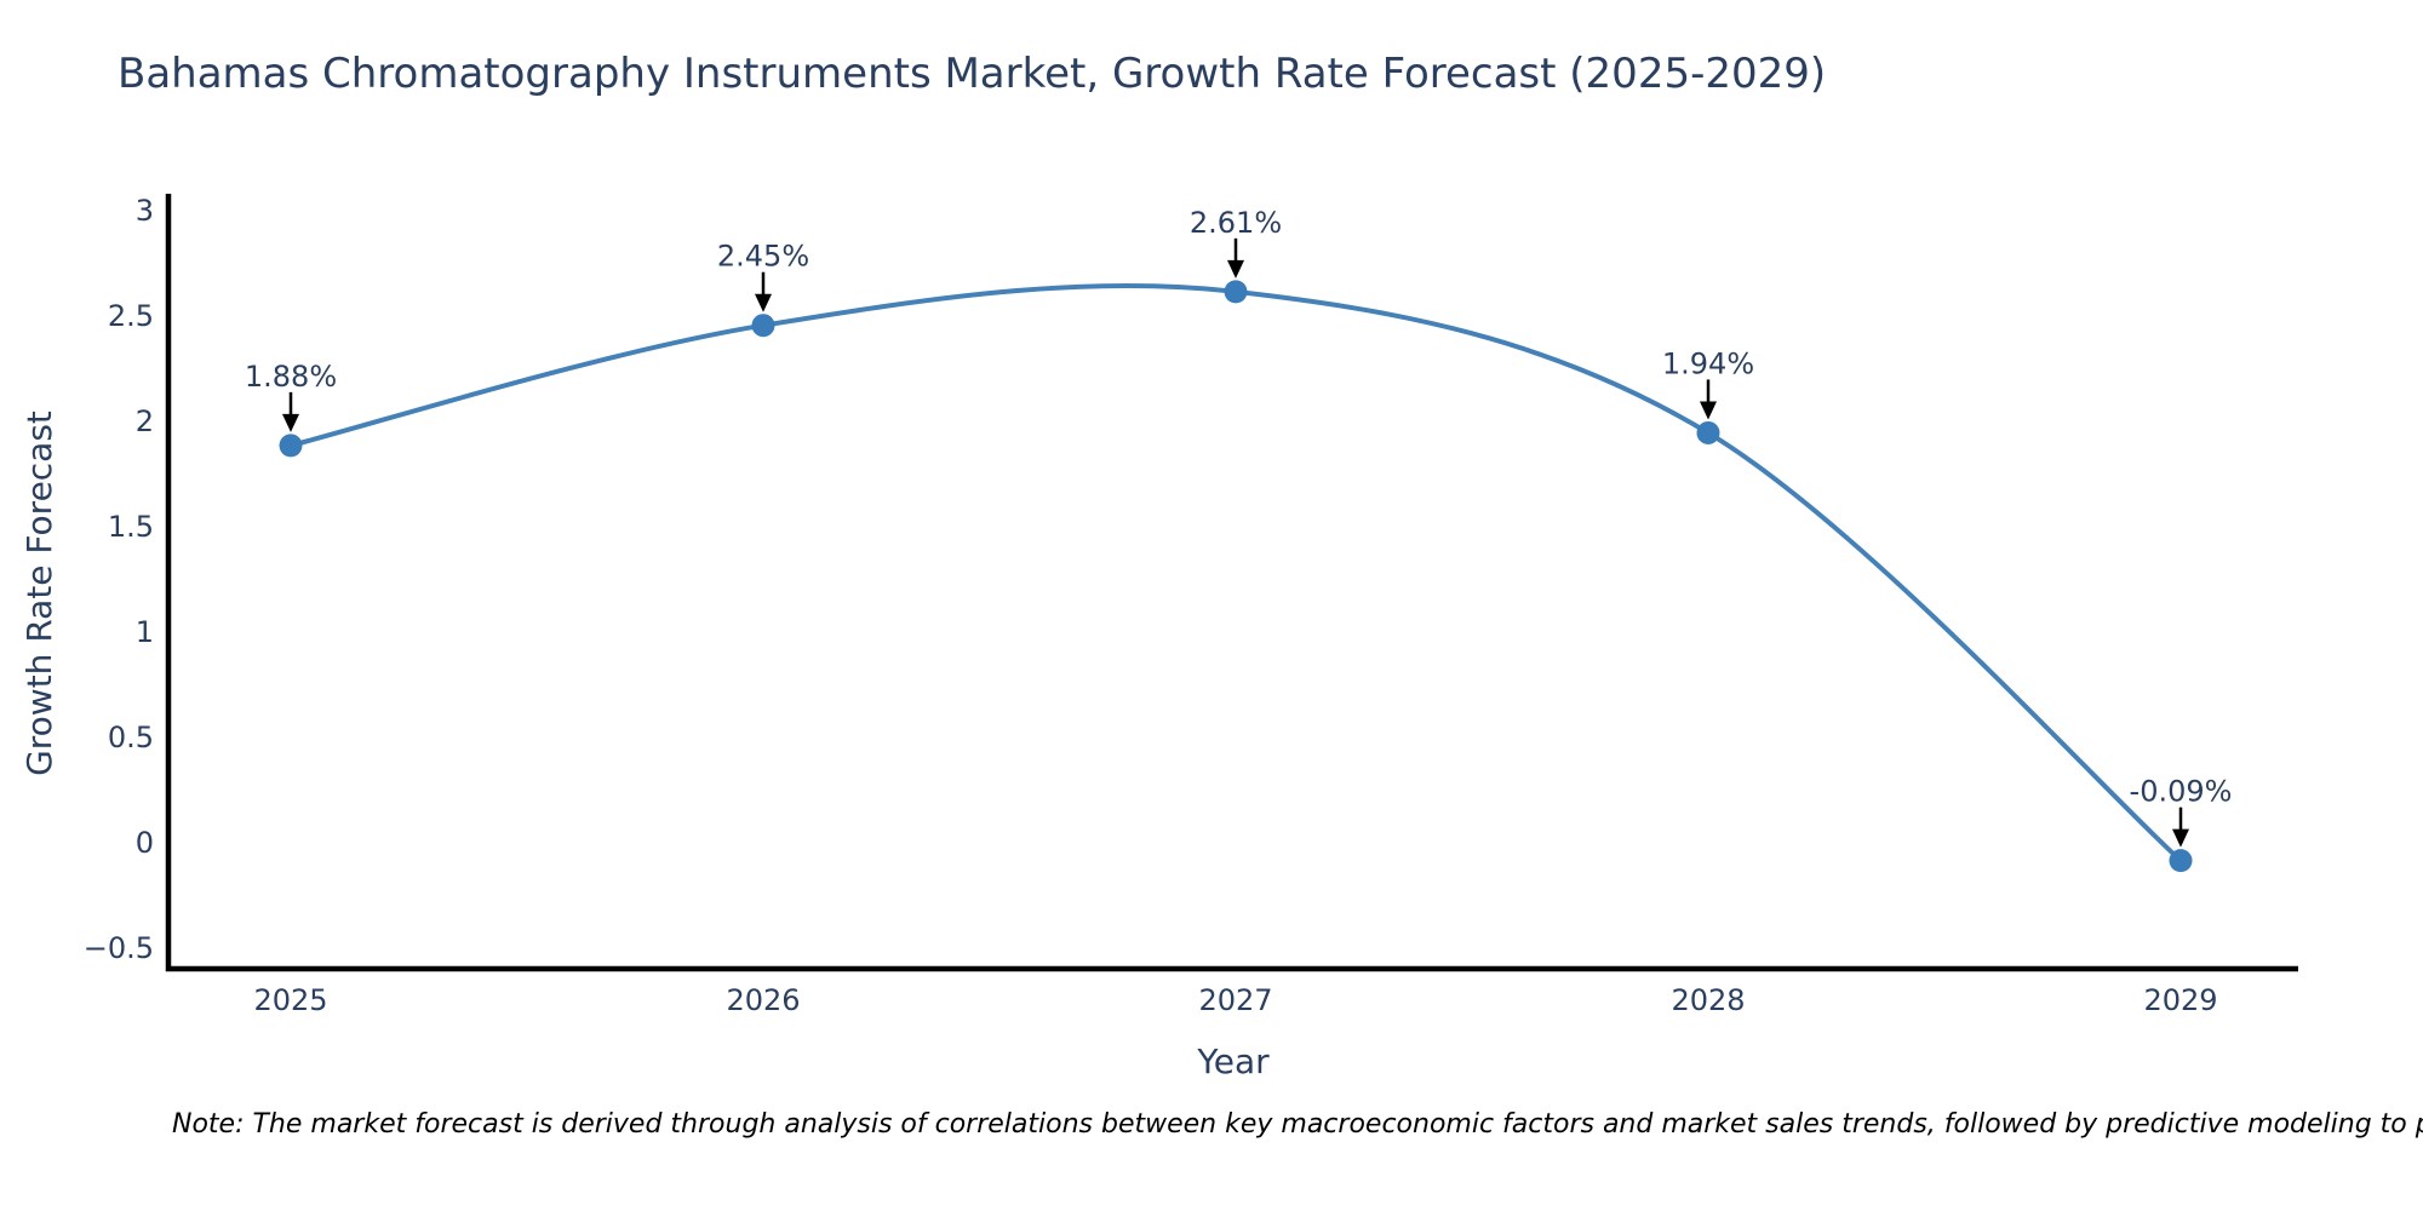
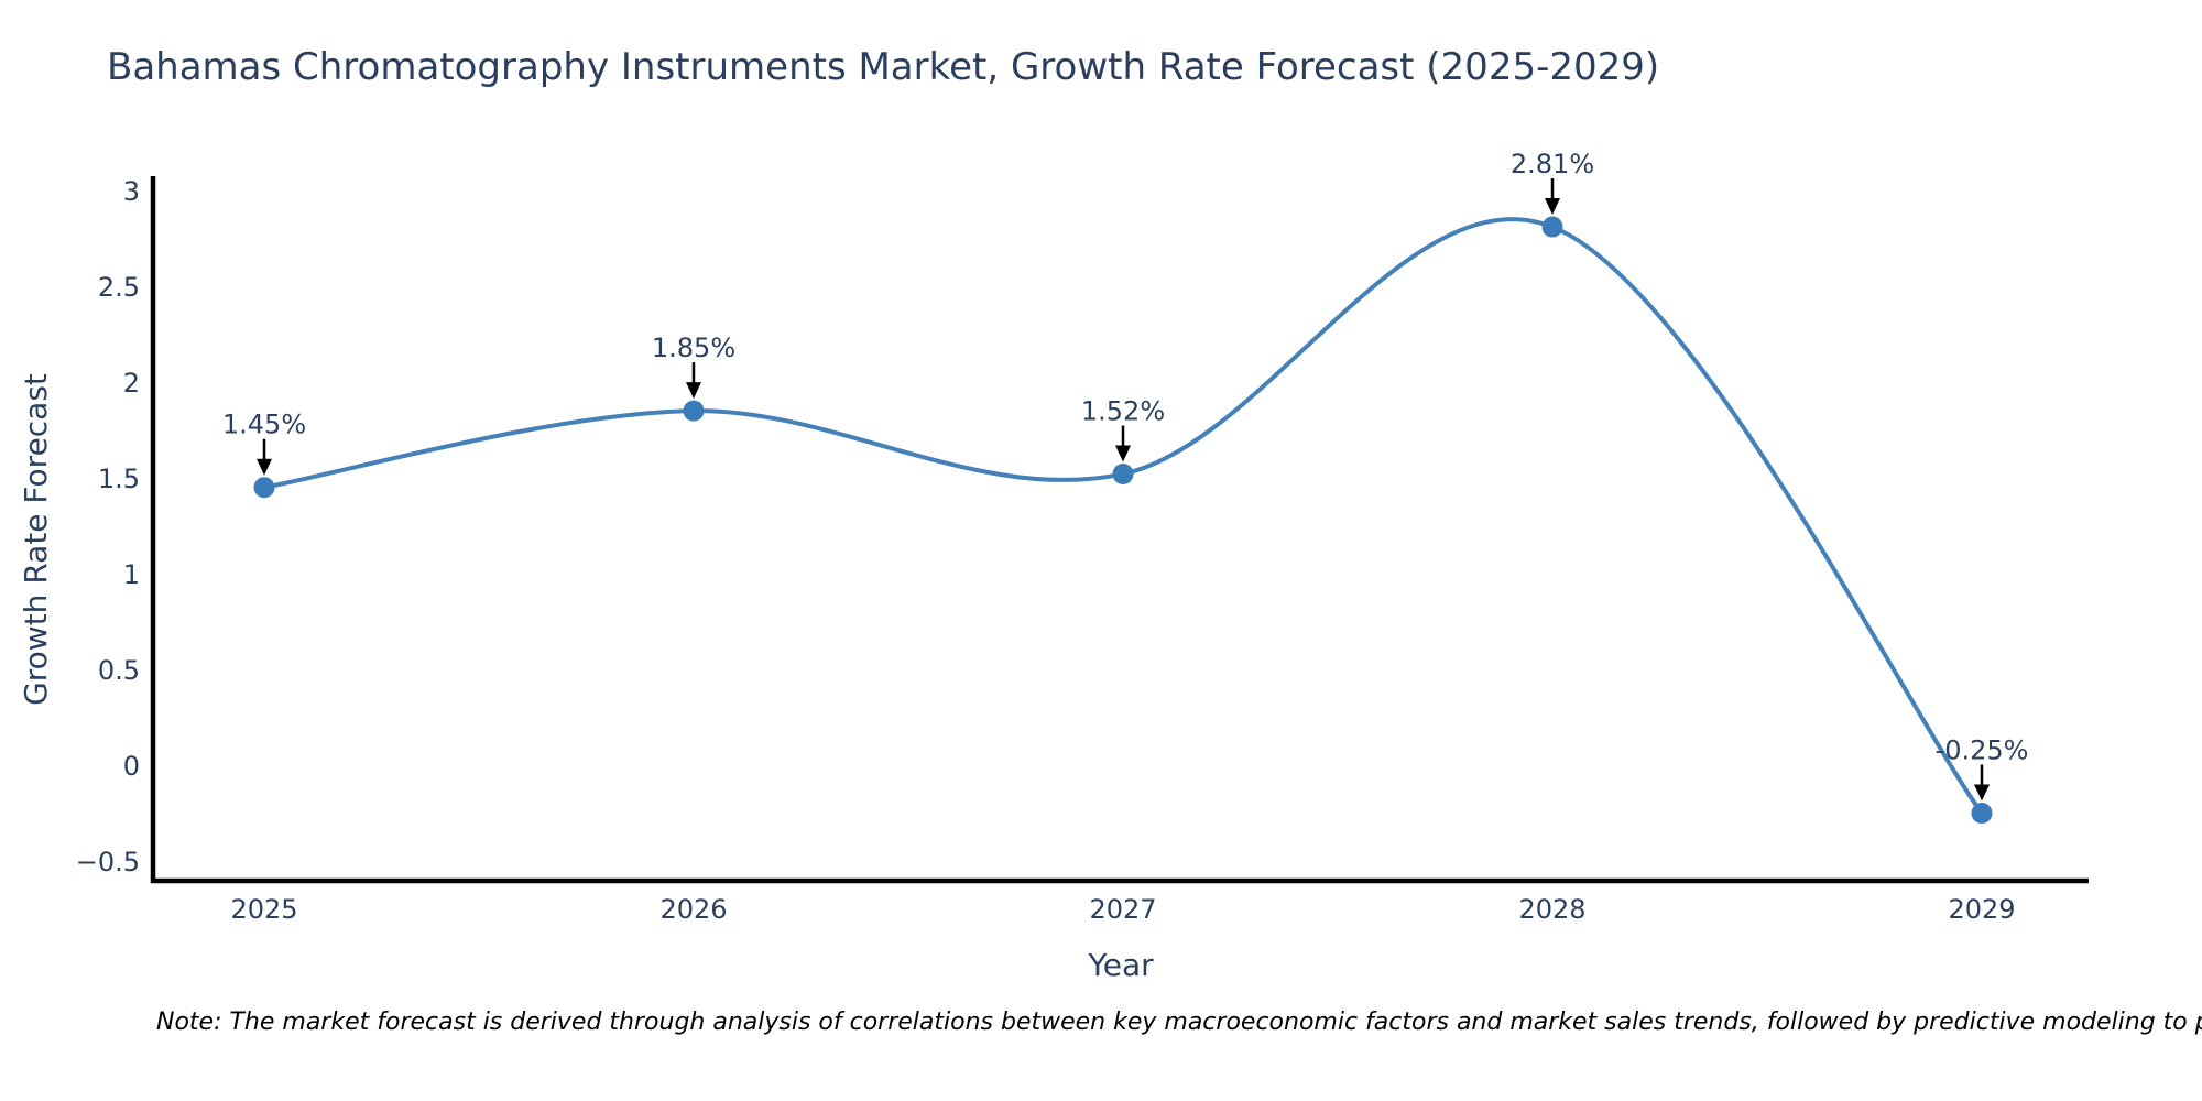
2025: 1.88% -> 1.45%
2026: 2.45% -> 1.85%
2027: 2.61% -> 1.52%
2028: 1.94% -> 2.81%
2029: -0.09% -> -0.25%
